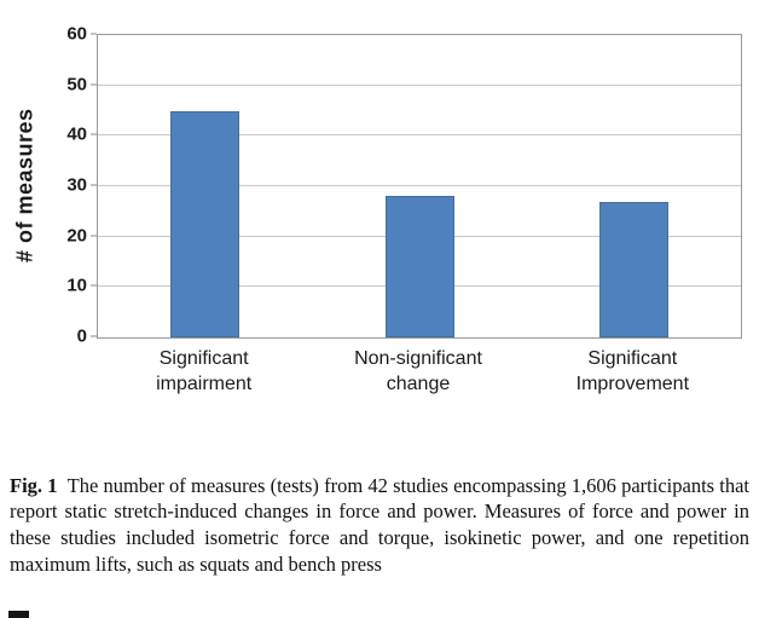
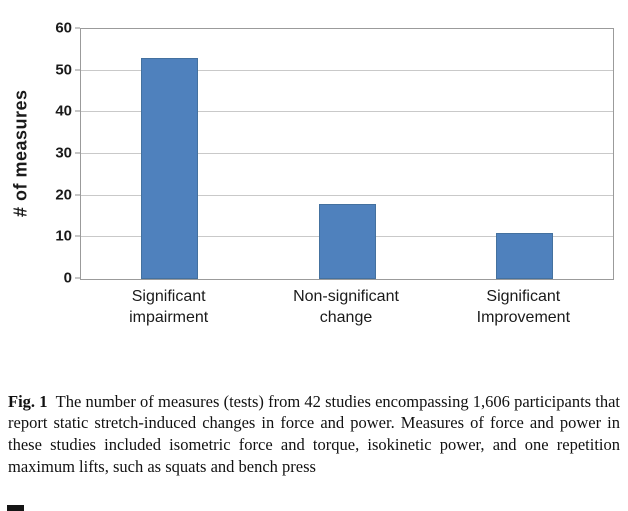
Significant impairment: 45 -> 53
Non-significant change: 28 -> 18
Significant Improvement: 27 -> 11
